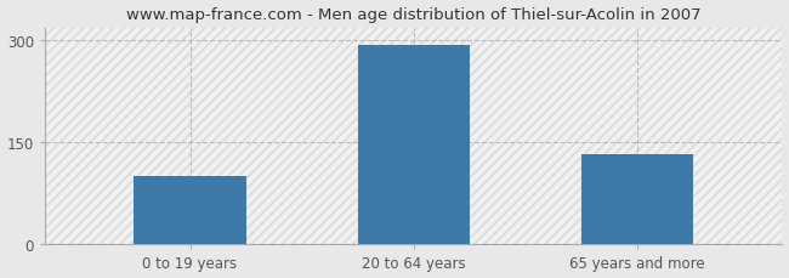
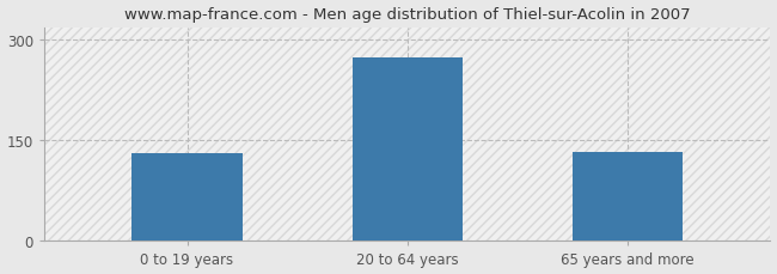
0 to 19 years: 100 -> 130
20 to 64 years: 293 -> 274
